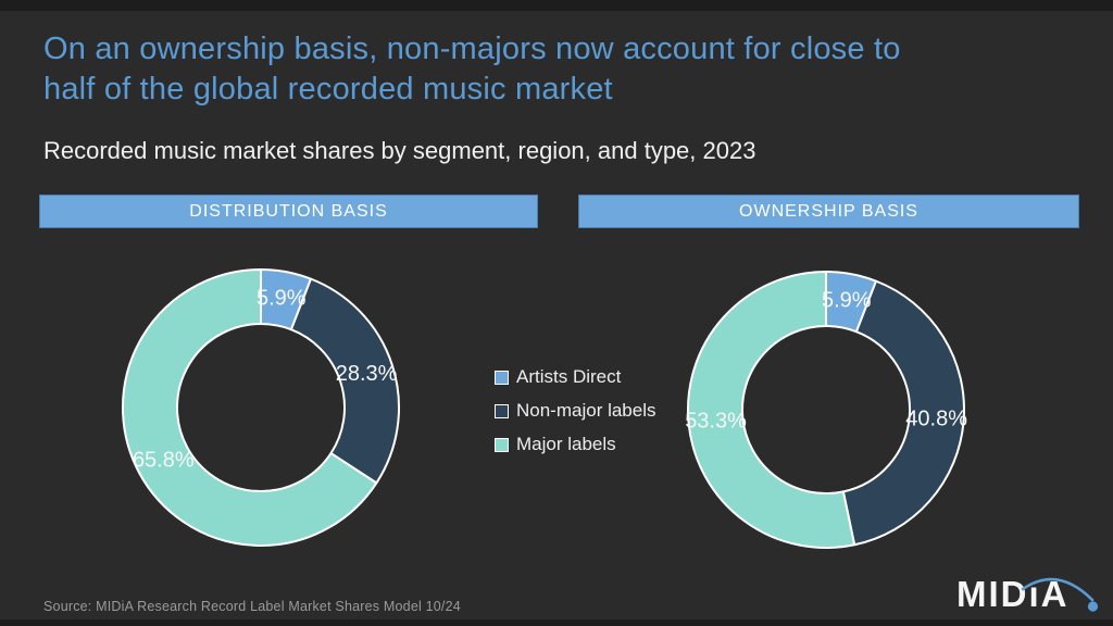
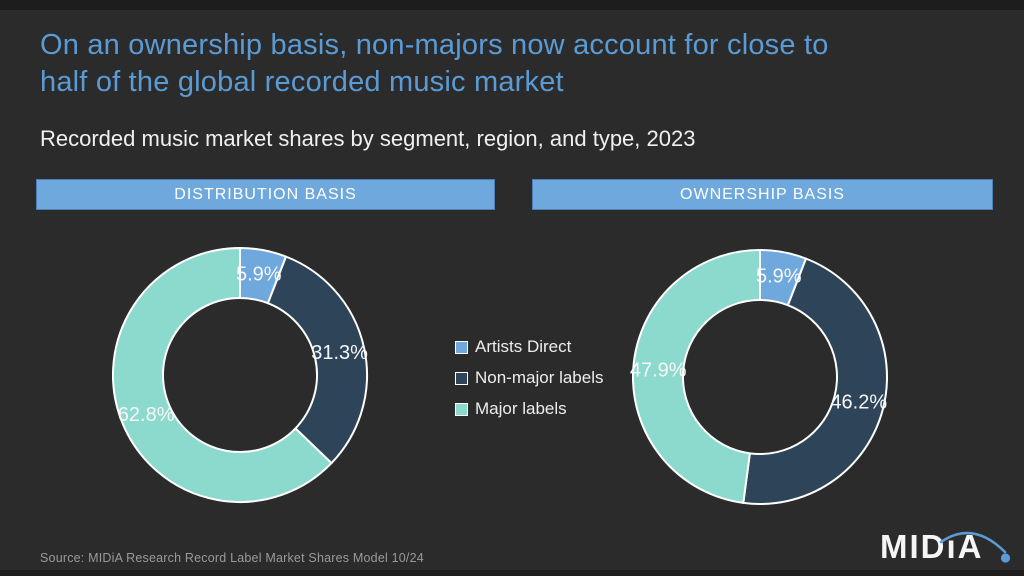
DISTRIBUTION BASIS/Non-major labels: 28.3% -> 31.3%
DISTRIBUTION BASIS/Major labels: 65.8% -> 62.8%
OWNERSHIP BASIS/Non-major labels: 40.8% -> 46.2%
OWNERSHIP BASIS/Major labels: 53.3% -> 47.9%
